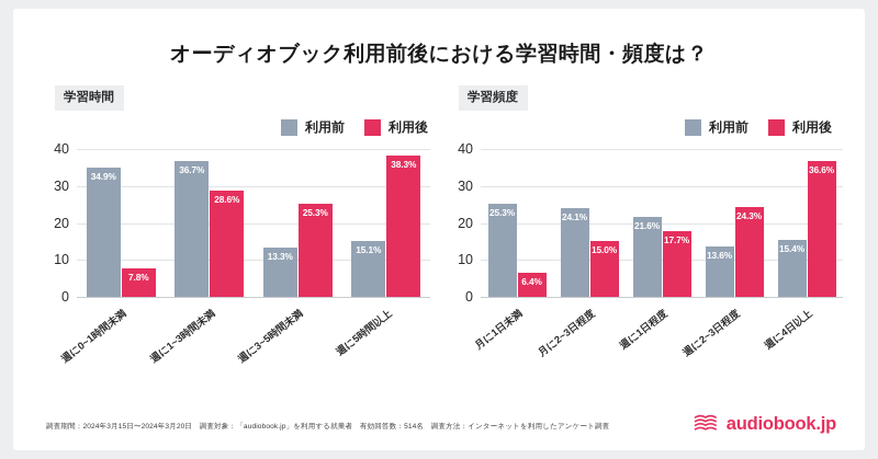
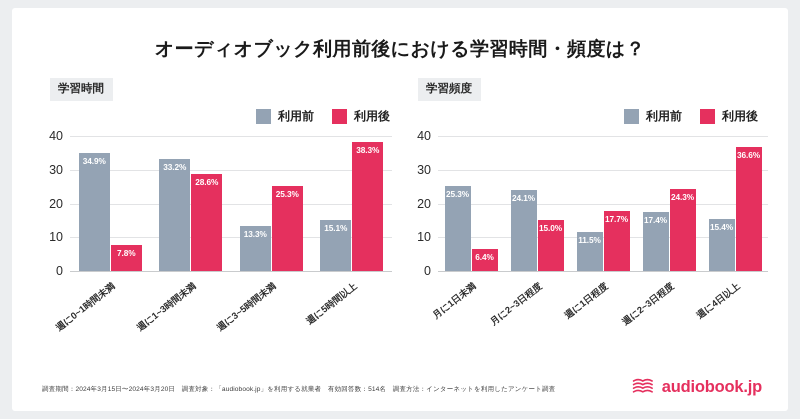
学習時間/利用前/週に1~3時間未満: 36.7% -> 33.2%
学習頻度/利用前/週に1日程度: 21.6% -> 11.5%
学習頻度/利用前/週に2~3日程度: 13.6% -> 17.4%
